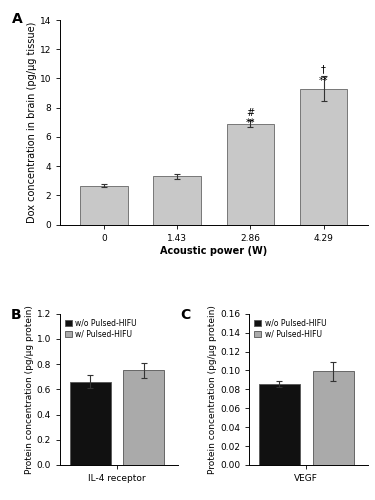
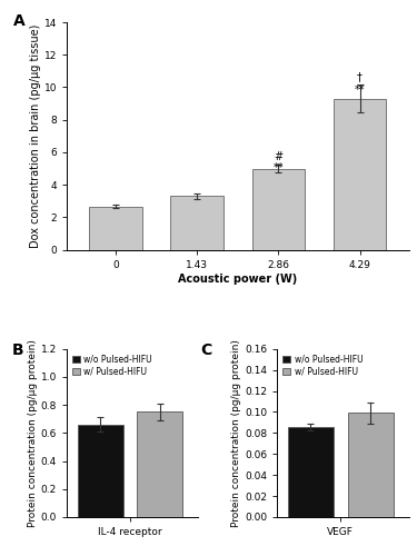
2.86: 6.9 -> 5.0
